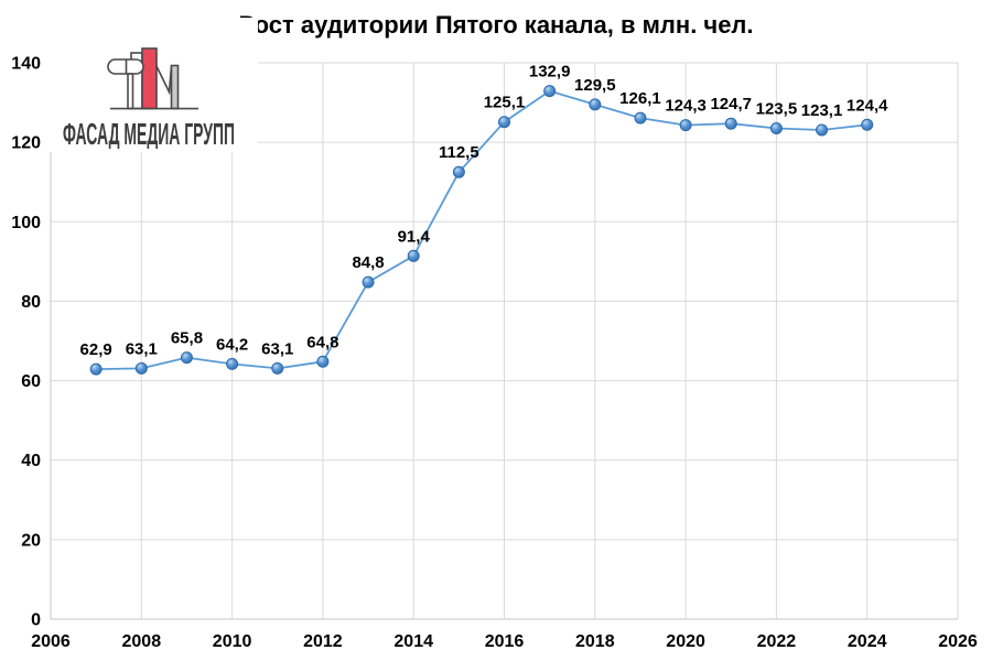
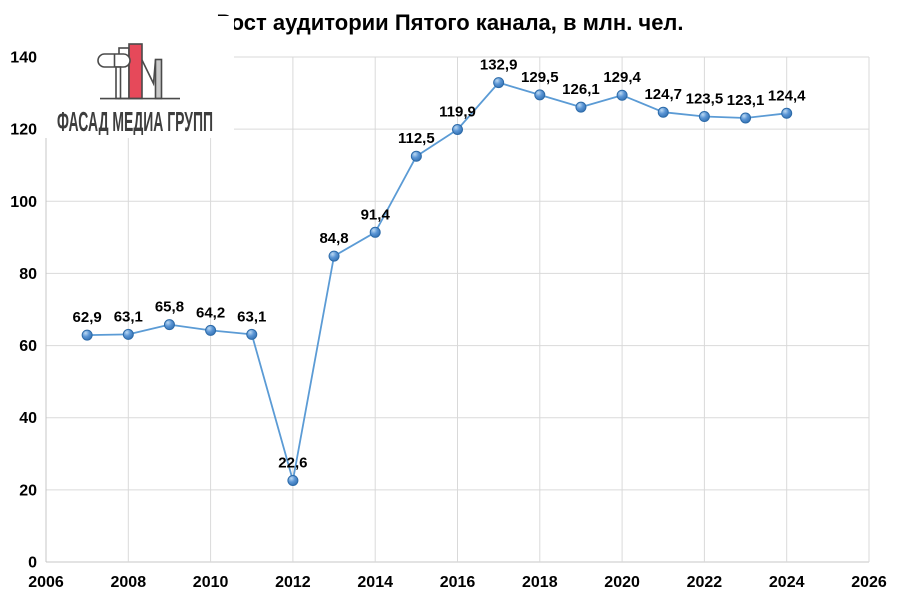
2012: 64,8 -> 22,6
2016: 125,1 -> 119,9
2020: 124,3 -> 129,4
